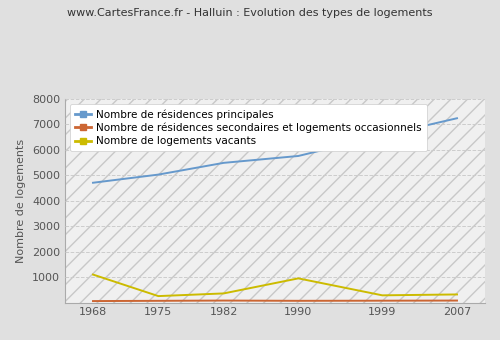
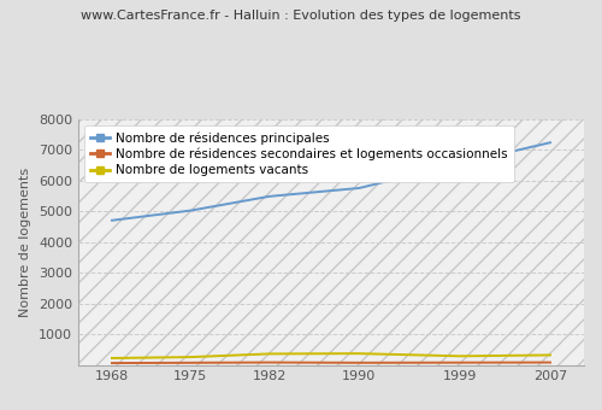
Nombre de logements vacants/1968: 1100 -> 220
Nombre de logements vacants/1990: 950 -> 370
